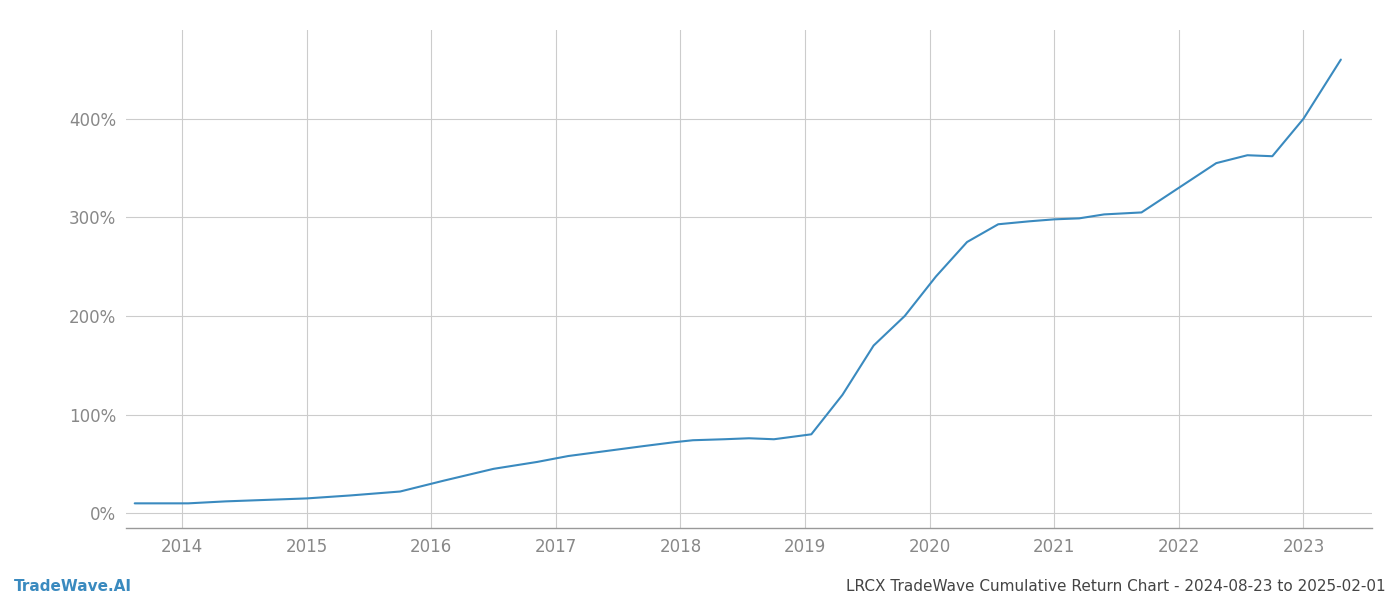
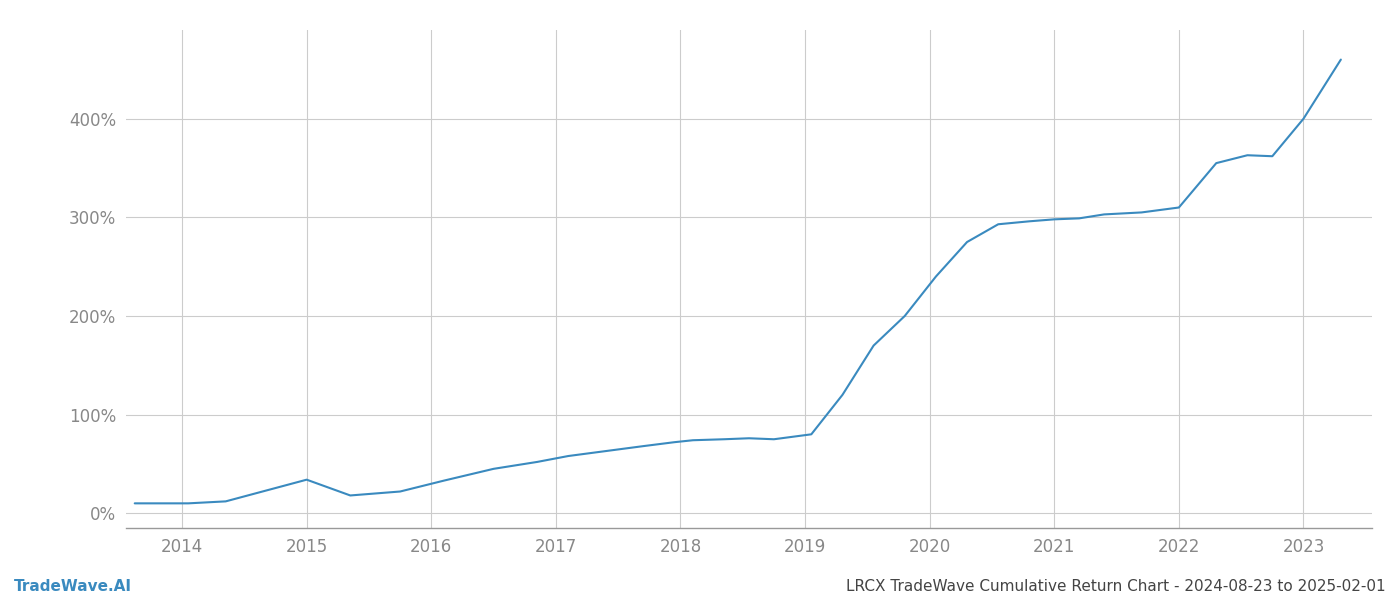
2015: 15% -> 34%
2022: 330% -> 310%
